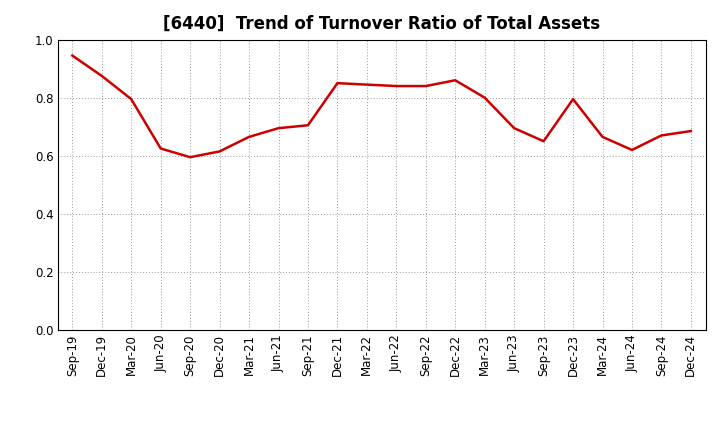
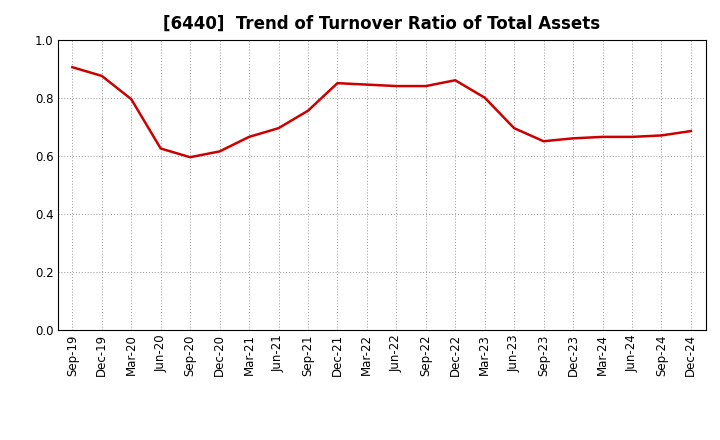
Sep-19: 0.945 -> 0.905
Sep-21: 0.705 -> 0.755
Dec-23: 0.795 -> 0.660
Jun-24: 0.620 -> 0.665
